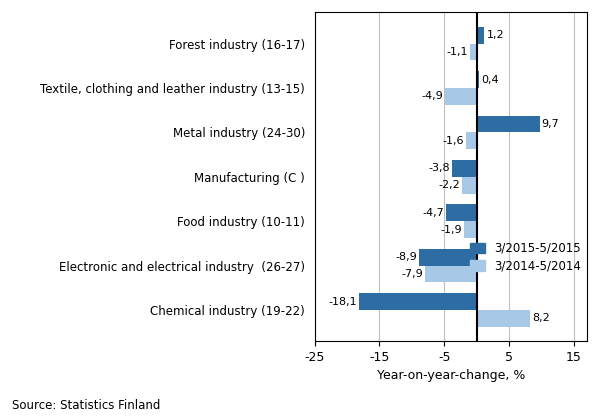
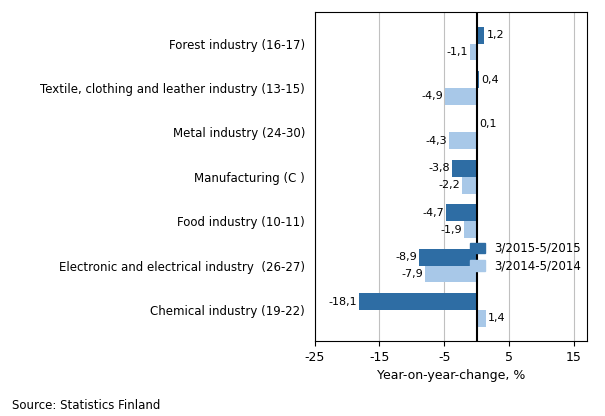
3/2015-5/2015/Metal industry (24-30): 9,7 -> 0,1
3/2014-5/2014/Metal industry (24-30): -1,6 -> -4,3
3/2014-5/2014/Chemical industry (19-22): 8,2 -> 1,4
